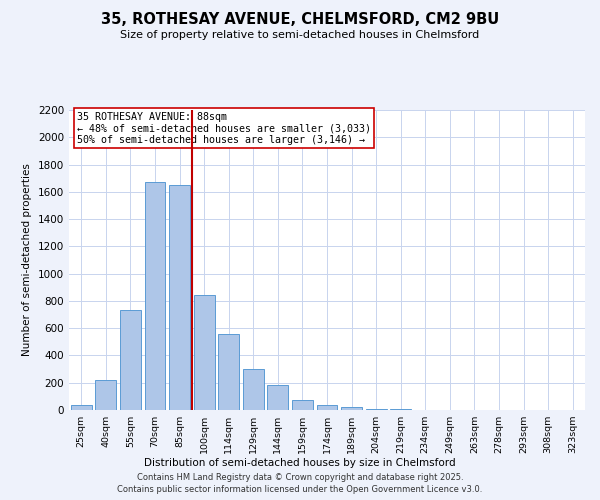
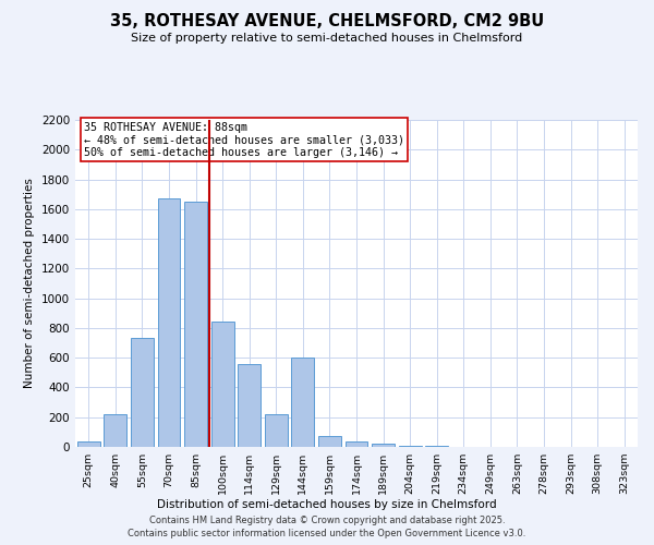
129sqm: 300 -> 220
144sqm: 180 -> 600
